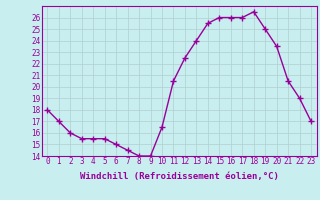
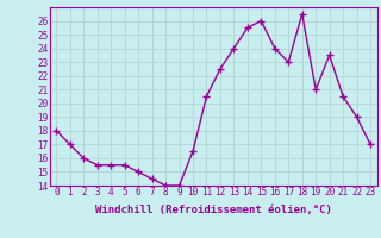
16: 26.0 -> 24.0
17: 26.0 -> 23.0
19: 25.0 -> 21.0
